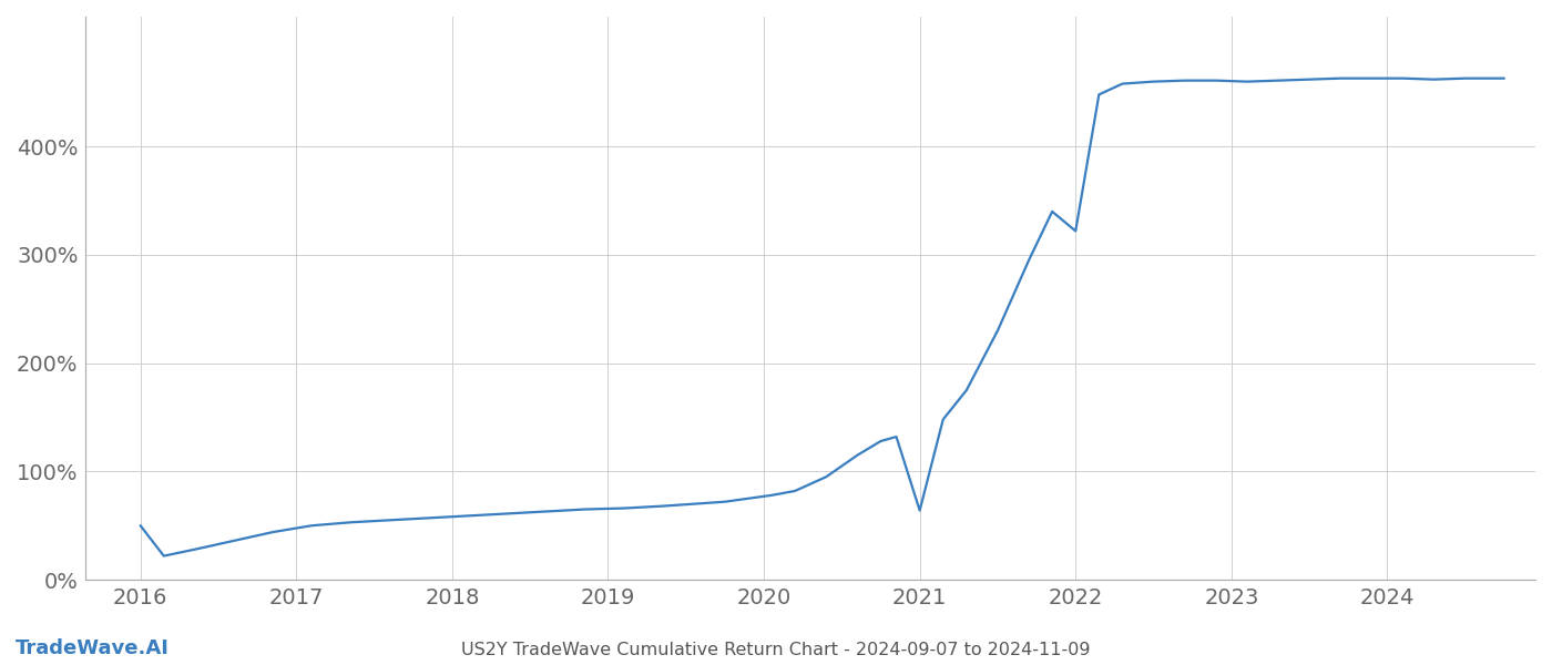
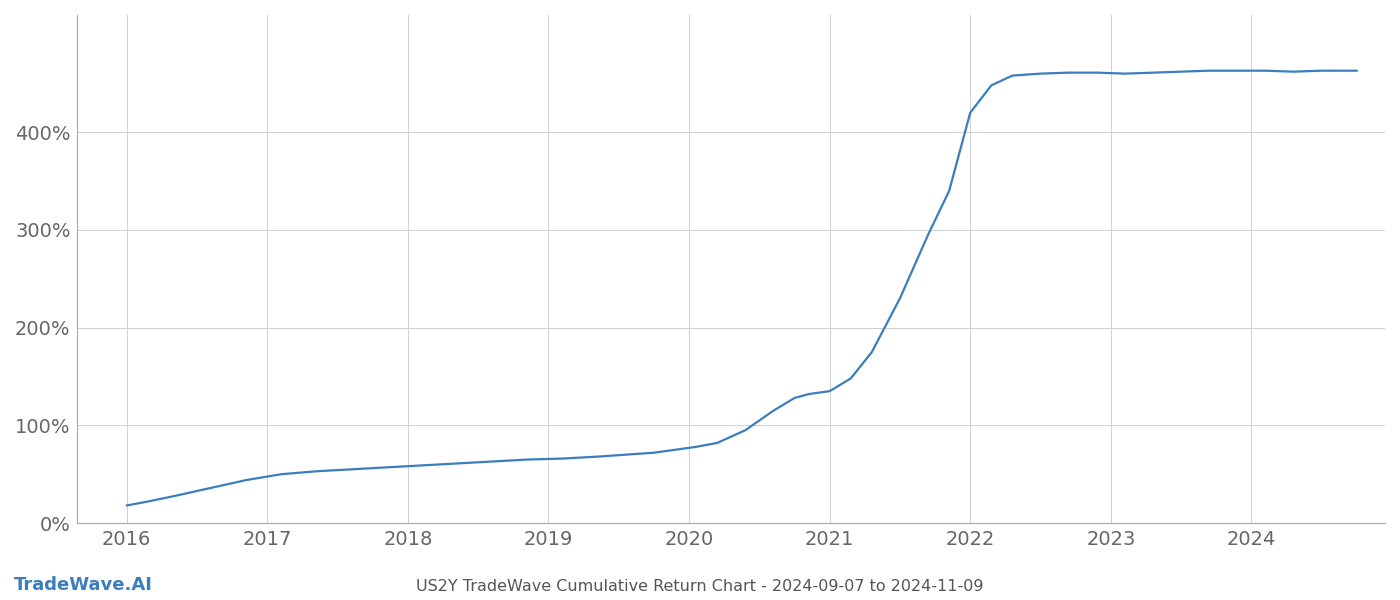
2016: 50% -> 18%
2021: 64% -> 135%
2022: 322% -> 420%
